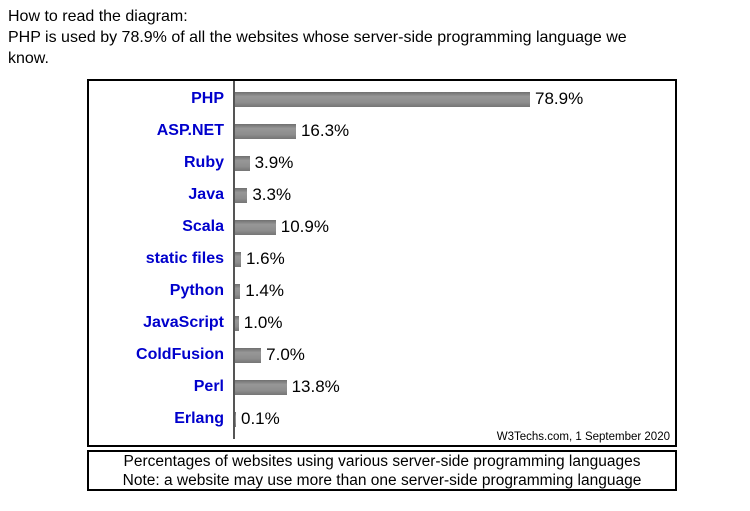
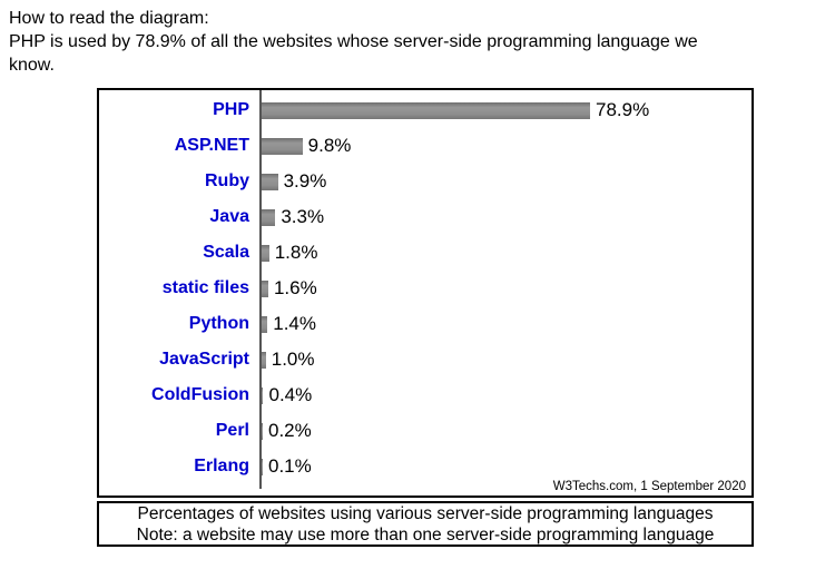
ASP.NET: 16.3% -> 9.8%
Scala: 10.9% -> 1.8%
ColdFusion: 7.0% -> 0.4%
Perl: 13.8% -> 0.2%
